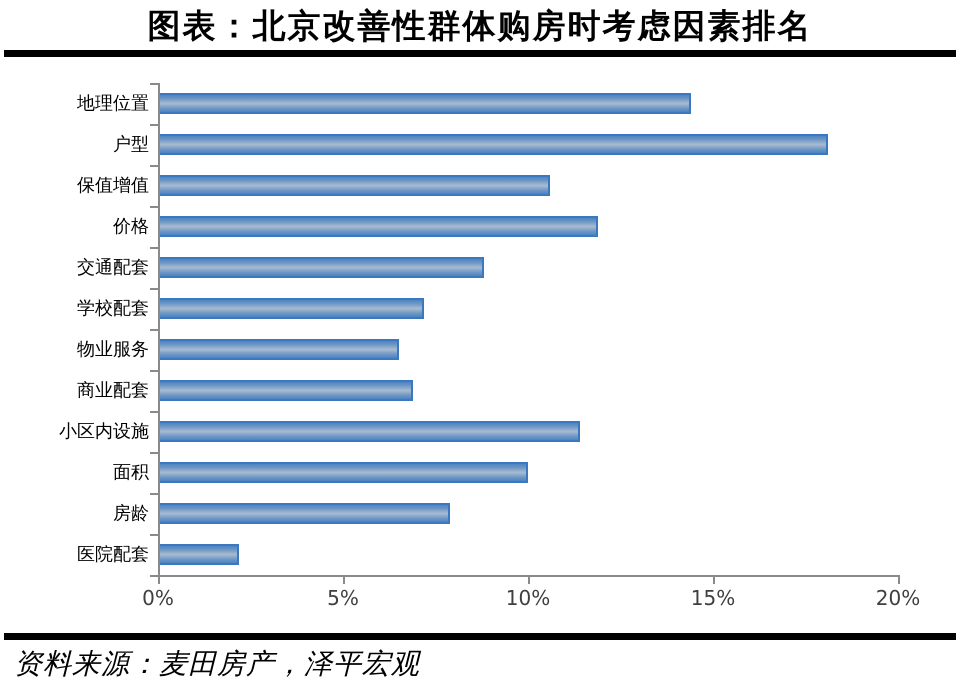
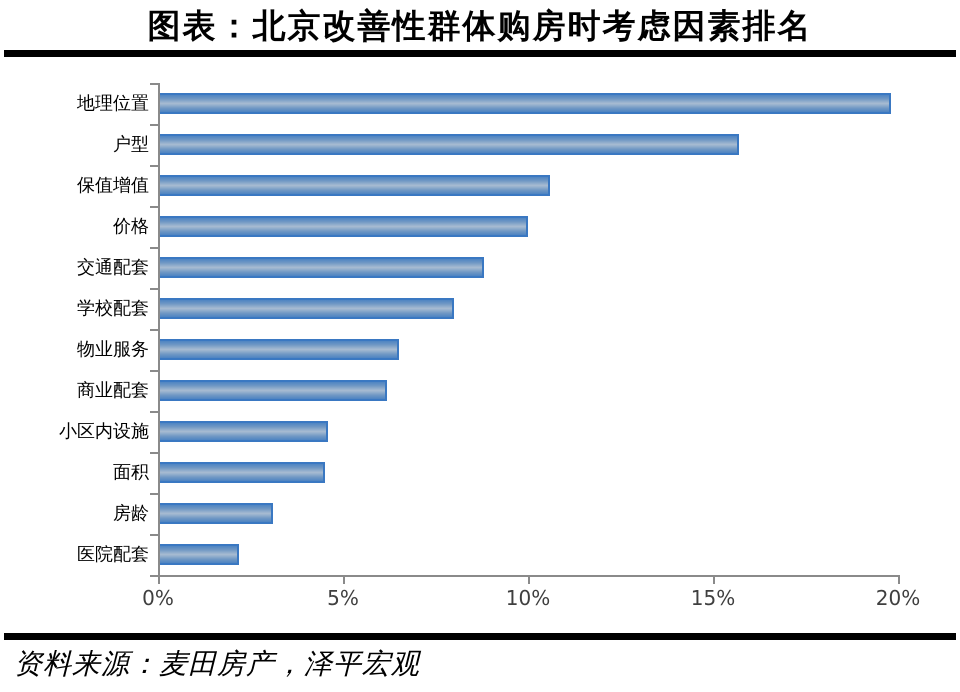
地理位置: 14.4% -> 19.8%
户型: 18.1% -> 15.7%
价格: 11.9% -> 10.0%
学校配套: 7.2% -> 8.0%
商业配套: 6.9% -> 6.2%
小区内设施: 11.4% -> 4.6%
面积: 10.0% -> 4.5%
房龄: 7.9% -> 3.1%
